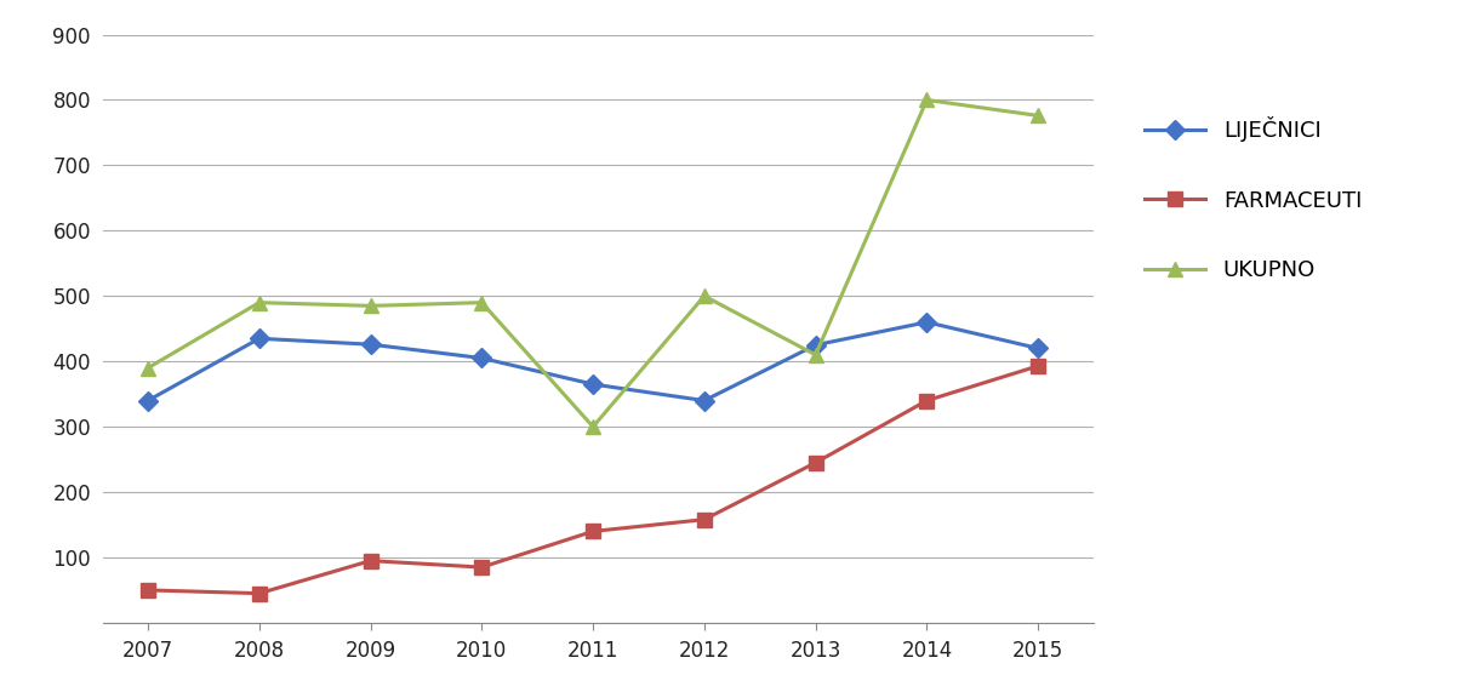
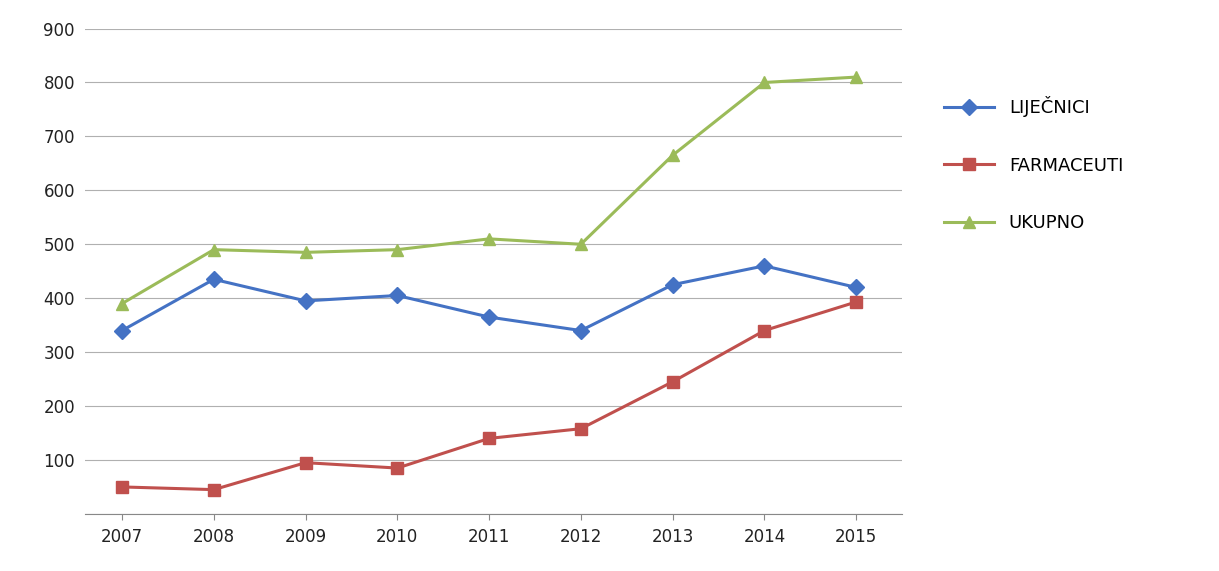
LIJEČNICI/2009: 426 -> 395
UKUPNO/2011: 300 -> 510
UKUPNO/2013: 410 -> 665
UKUPNO/2015: 776 -> 810
